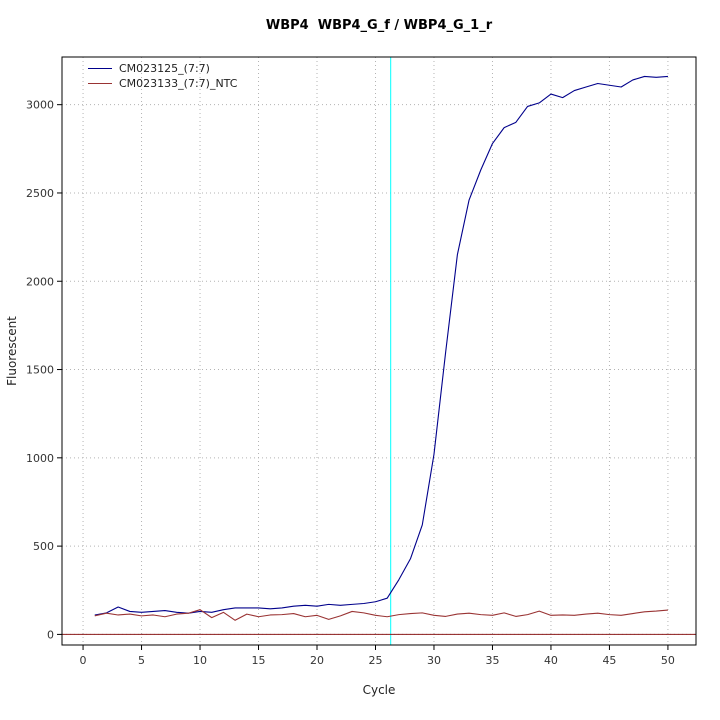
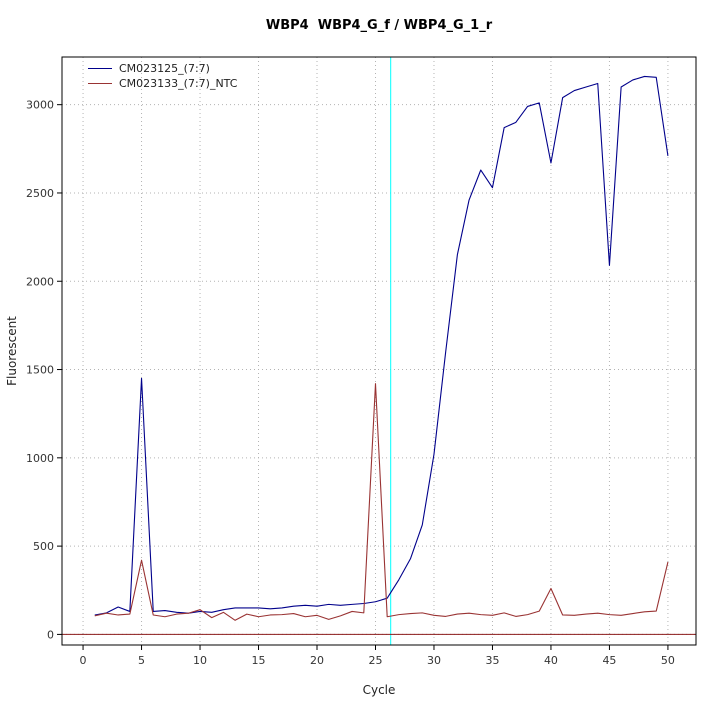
CM023125_(7:7)/5: 120 -> 1450
CM023133_(7:7)_NTC/5: 100 -> 420
CM023133_(7:7)_NTC/25: 110 -> 1420
CM023125_(7:7)/35: 2780 -> 2530
CM023125_(7:7)/40: 3060 -> 2670
CM023133_(7:7)_NTC/40: 110 -> 260
CM023125_(7:7)/45: 3110 -> 2090
CM023125_(7:7)/50: 3160 -> 2710
CM023133_(7:7)_NTC/50: 140 -> 410
